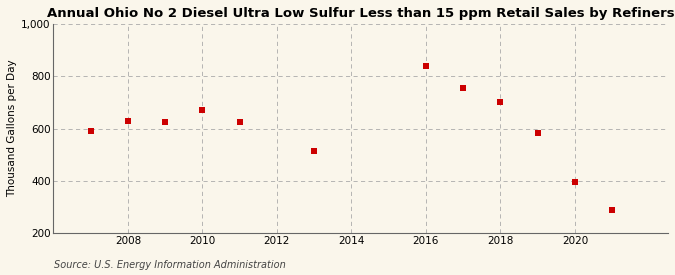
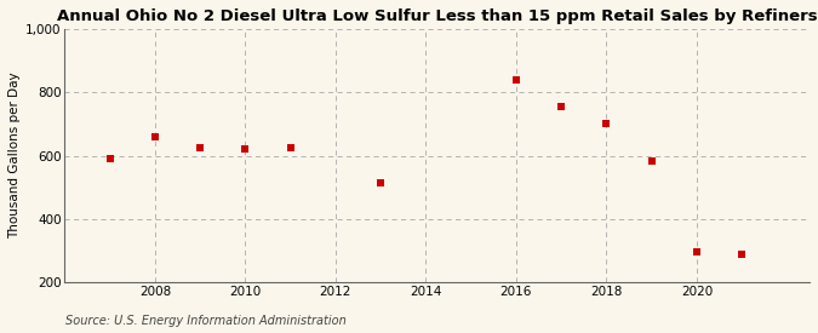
2008: 630 -> 660
2010: 670 -> 620
2020: 395 -> 295
